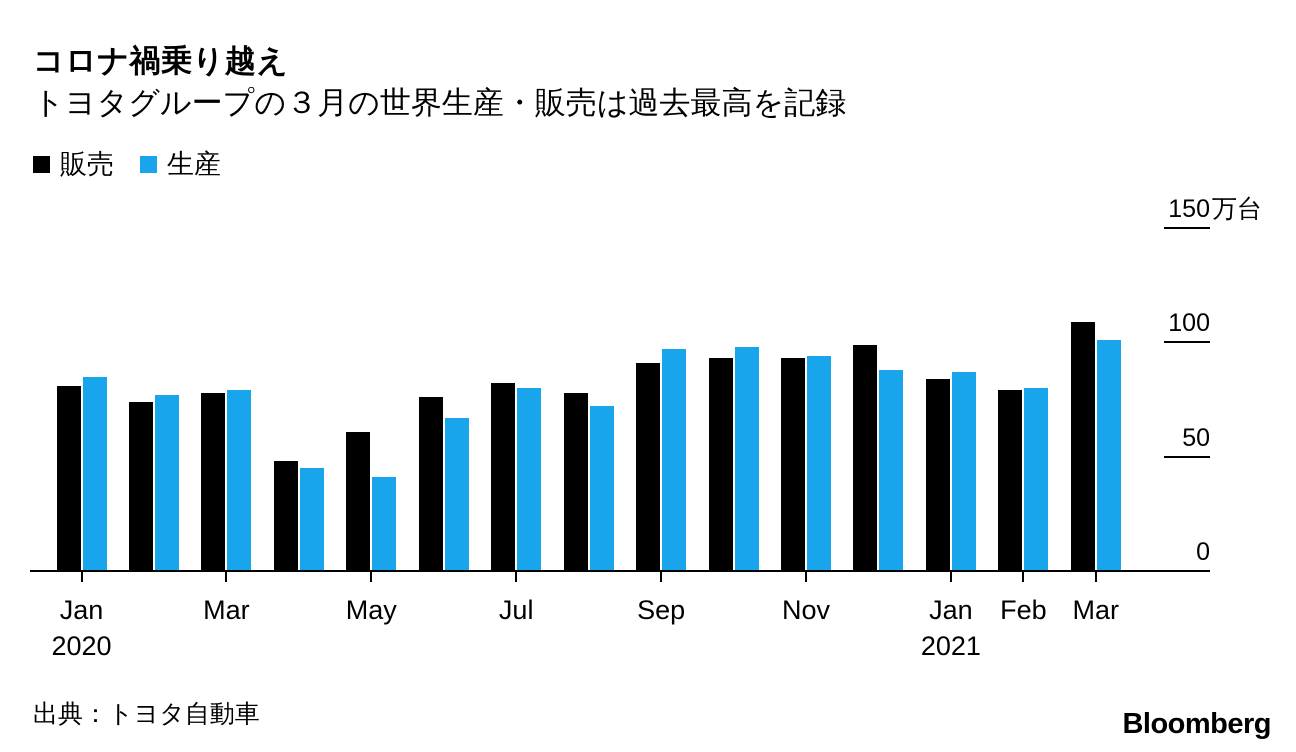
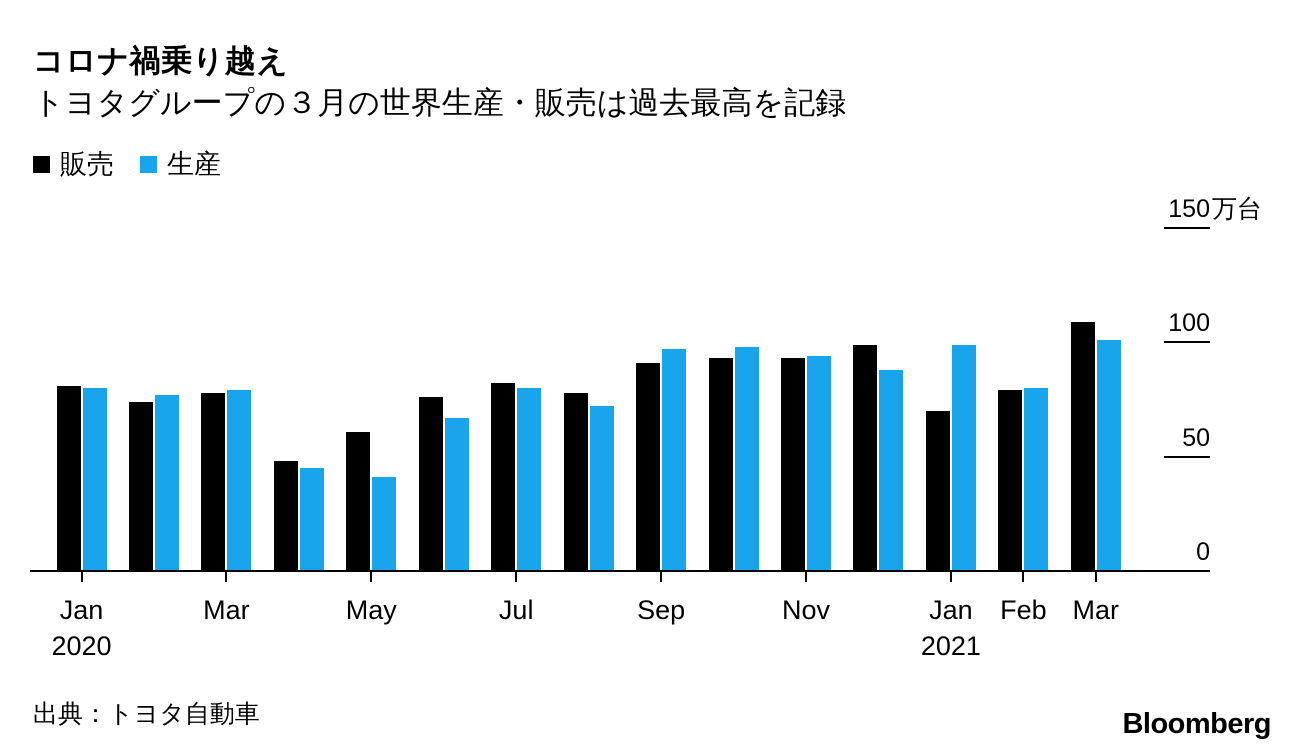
生産/Jan 2020: 85 -> 80
販売/Jan 2021: 84 -> 70
生産/Jan 2021: 87 -> 99
